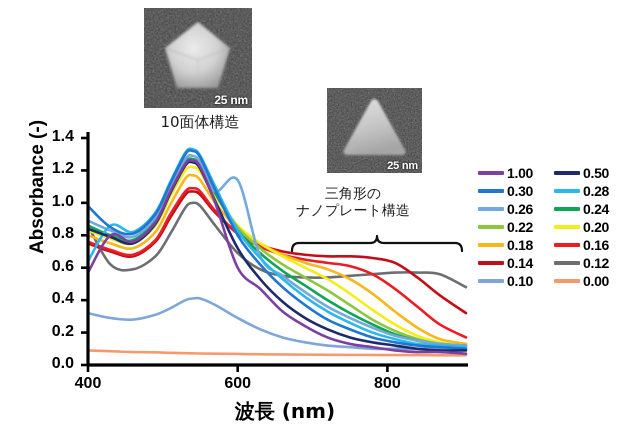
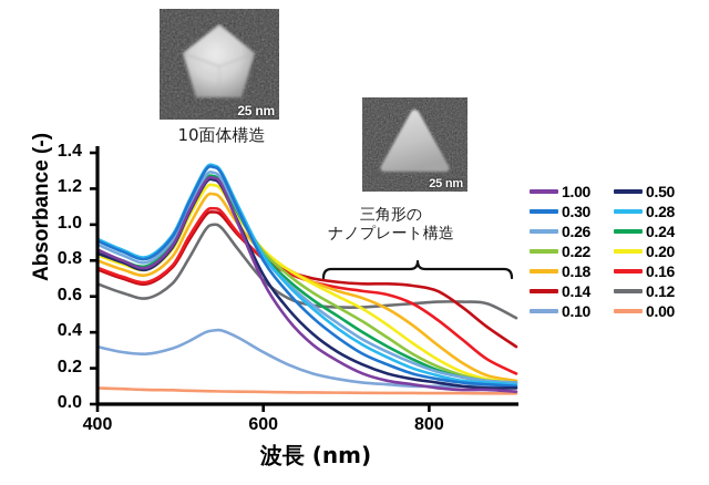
1.00/400: 0.57 -> 0.86
0.30/400: 0.98 -> 0.91
0.28/400: 0.64 -> 0.92
0.12/400: 0.86 -> 0.67
1.00/600: 0.60 -> 0.68
0.26/600: 1.14 -> 0.82
